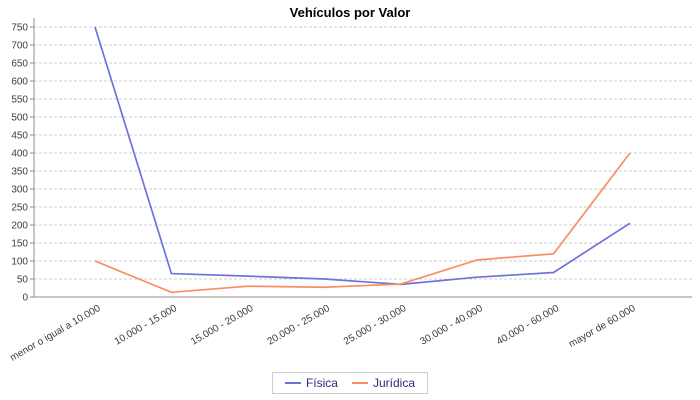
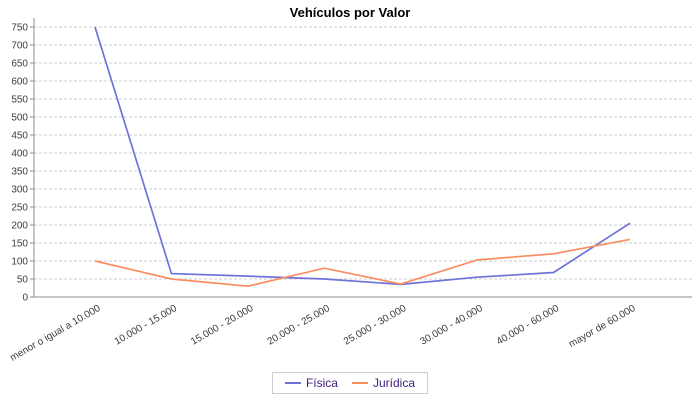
Jurídica/10.000 - 15.000: 10 -> 50
Jurídica/20.000 - 25.000: 30 -> 80
Jurídica/mayor de 60.000: 400 -> 160
